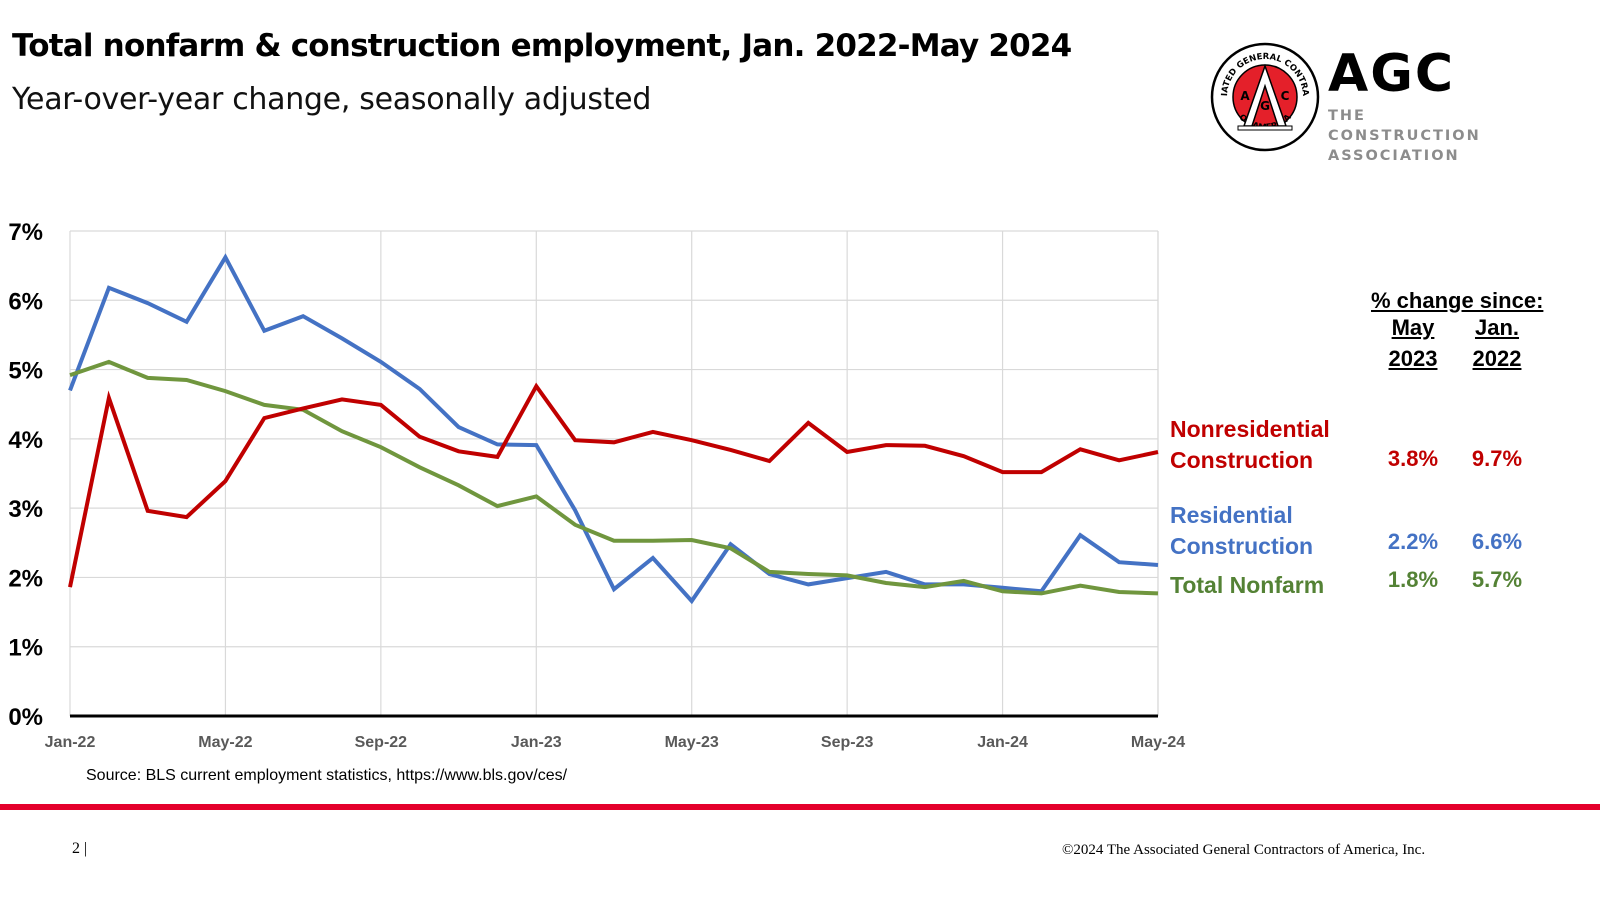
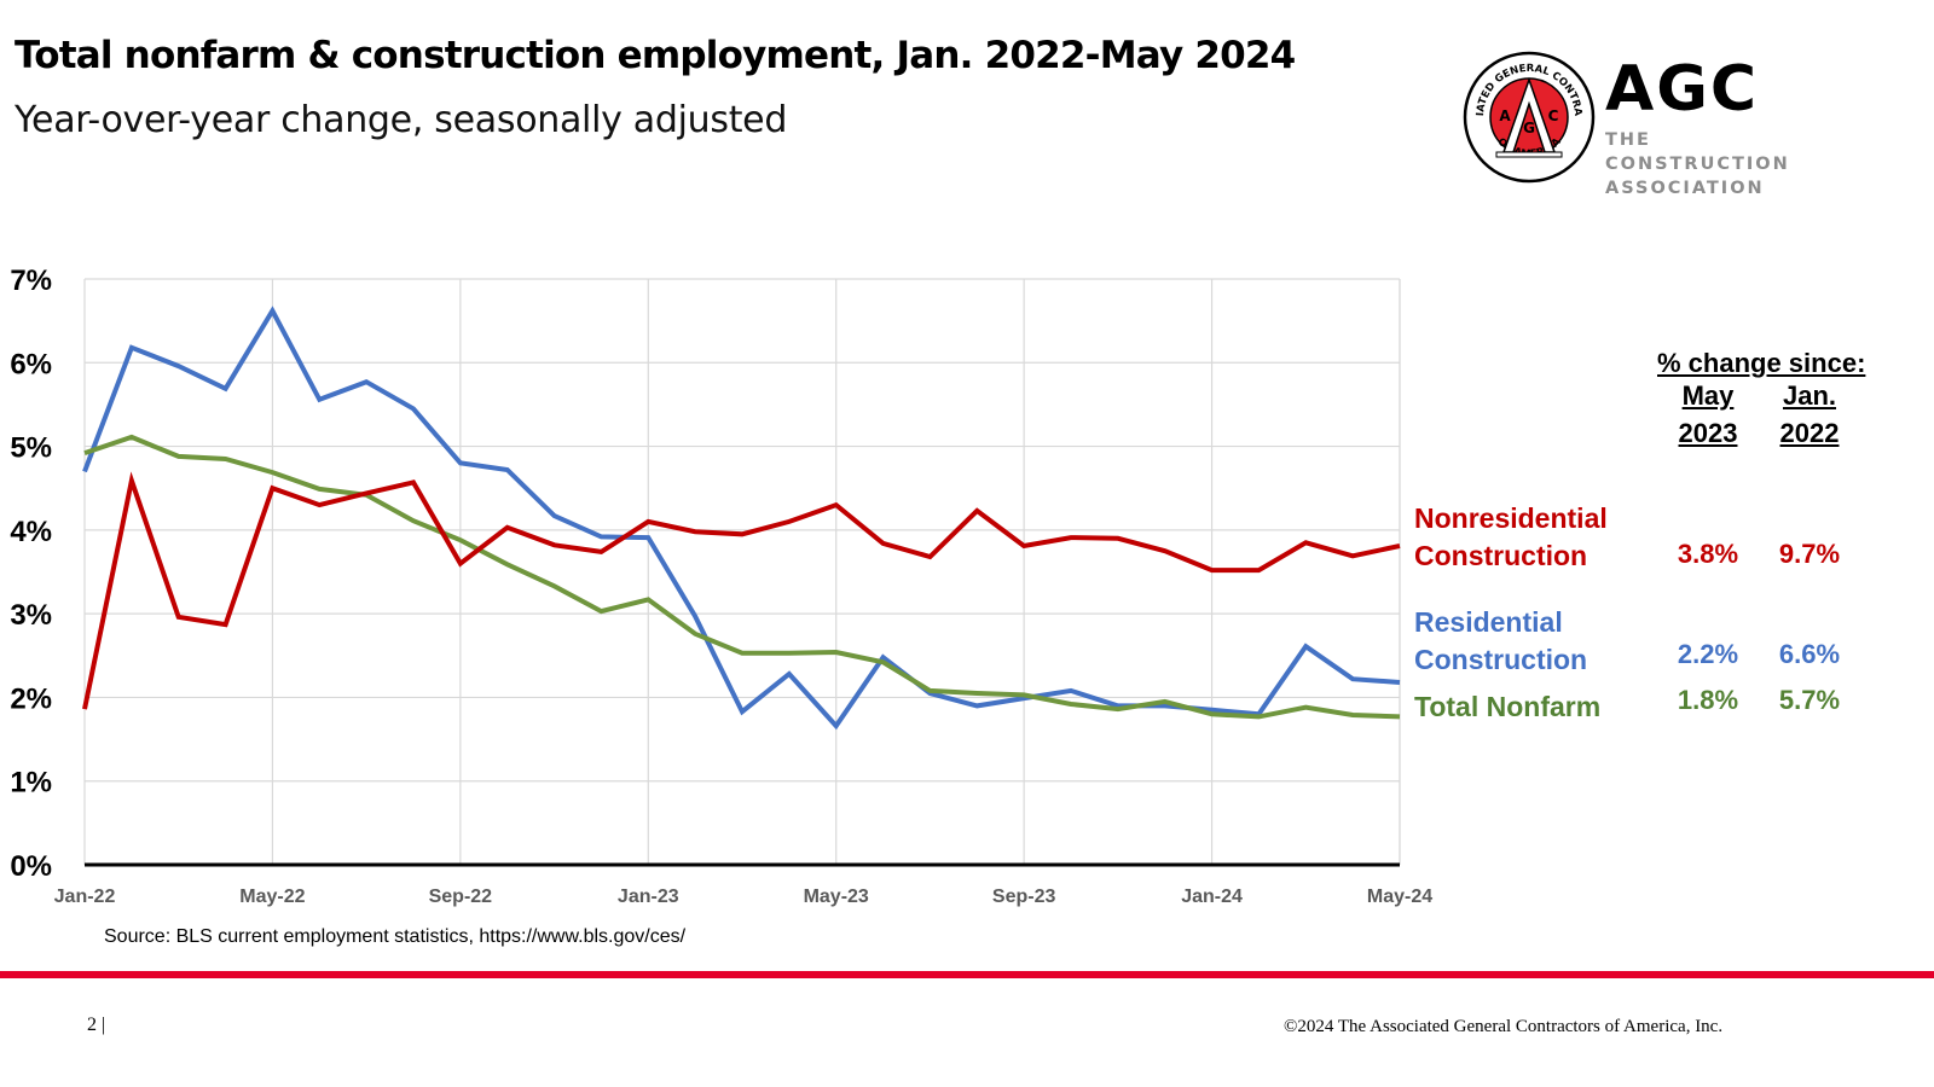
Nonresidential Construction/May-22: 3.4% -> 4.5%
Nonresidential Construction/Sep-22: 4.5% -> 3.6%
Residential Construction/Sep-22: 5.1% -> 4.8%
Nonresidential Construction/Jan-23: 4.8% -> 4.1%
Nonresidential Construction/May-23: 4.0% -> 4.3%
